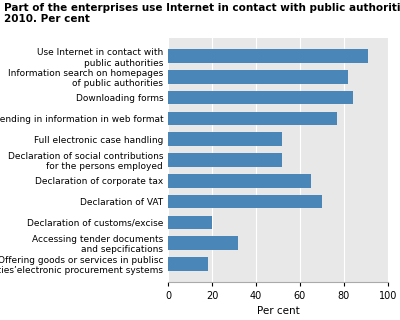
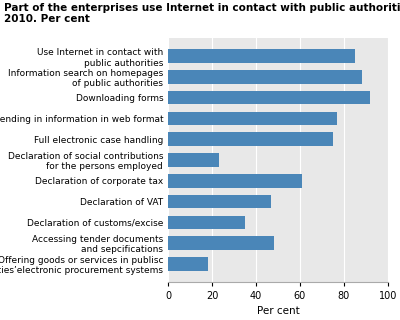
Use Internet in contact with public authorities: 91 -> 85
Information search on homepages of public authorities: 82 -> 88
Downloading forms: 84 -> 92
Full electronic case handling: 52 -> 75
Declaration of social contributions for the persons employed: 52 -> 23
Declaration of corporate tax: 65 -> 61
Declaration of VAT: 70 -> 47
Declaration of customs/excise: 20 -> 35
Accessing tender documents and sepcifications: 32 -> 48
